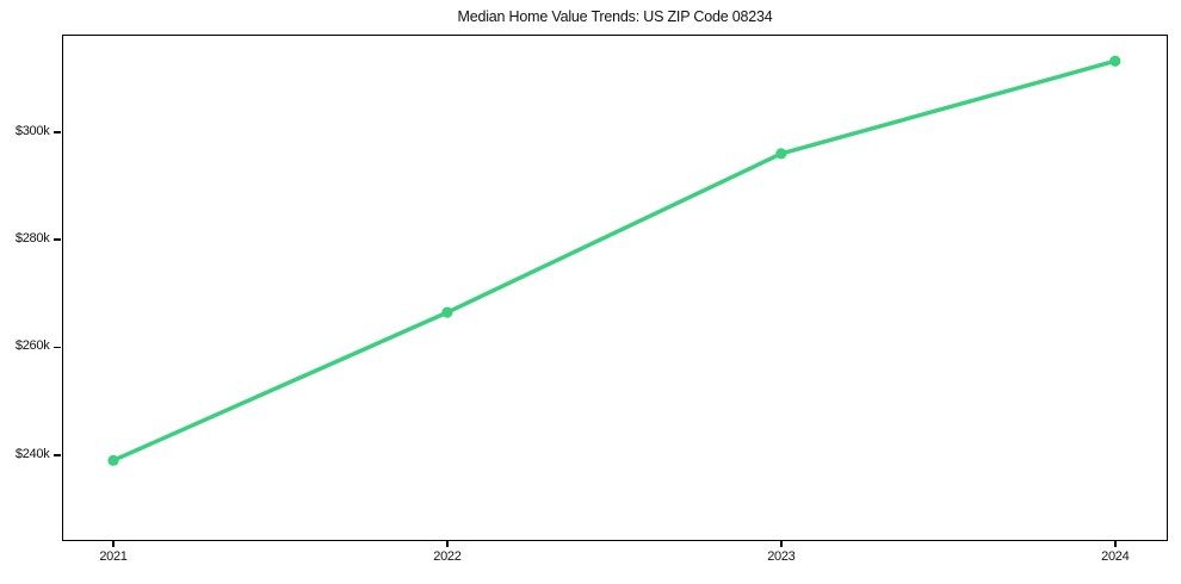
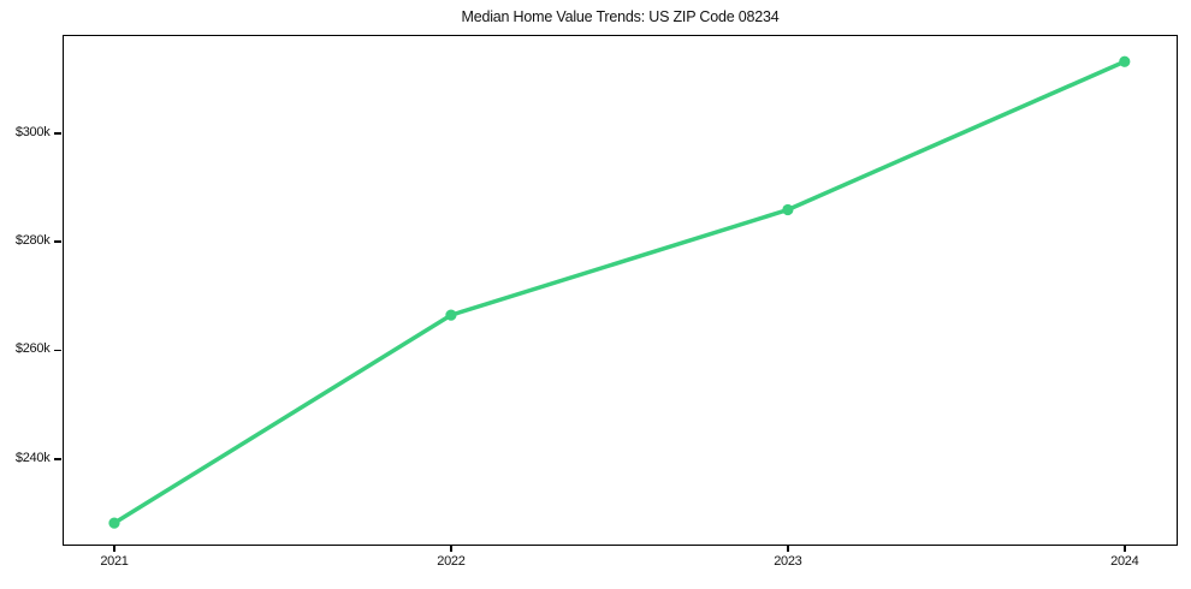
2021: $239k -> $228k
2023: $296k -> $286k
